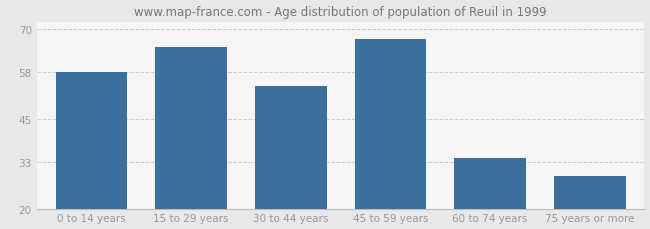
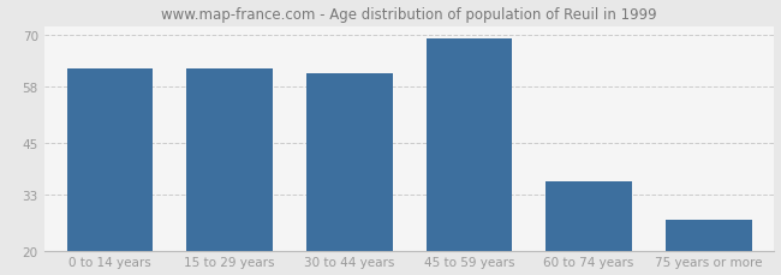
0 to 14 years: 58 -> 62
15 to 29 years: 65 -> 62
30 to 44 years: 54 -> 61
45 to 59 years: 67 -> 69
60 to 74 years: 34 -> 36
75 years or more: 29 -> 27
